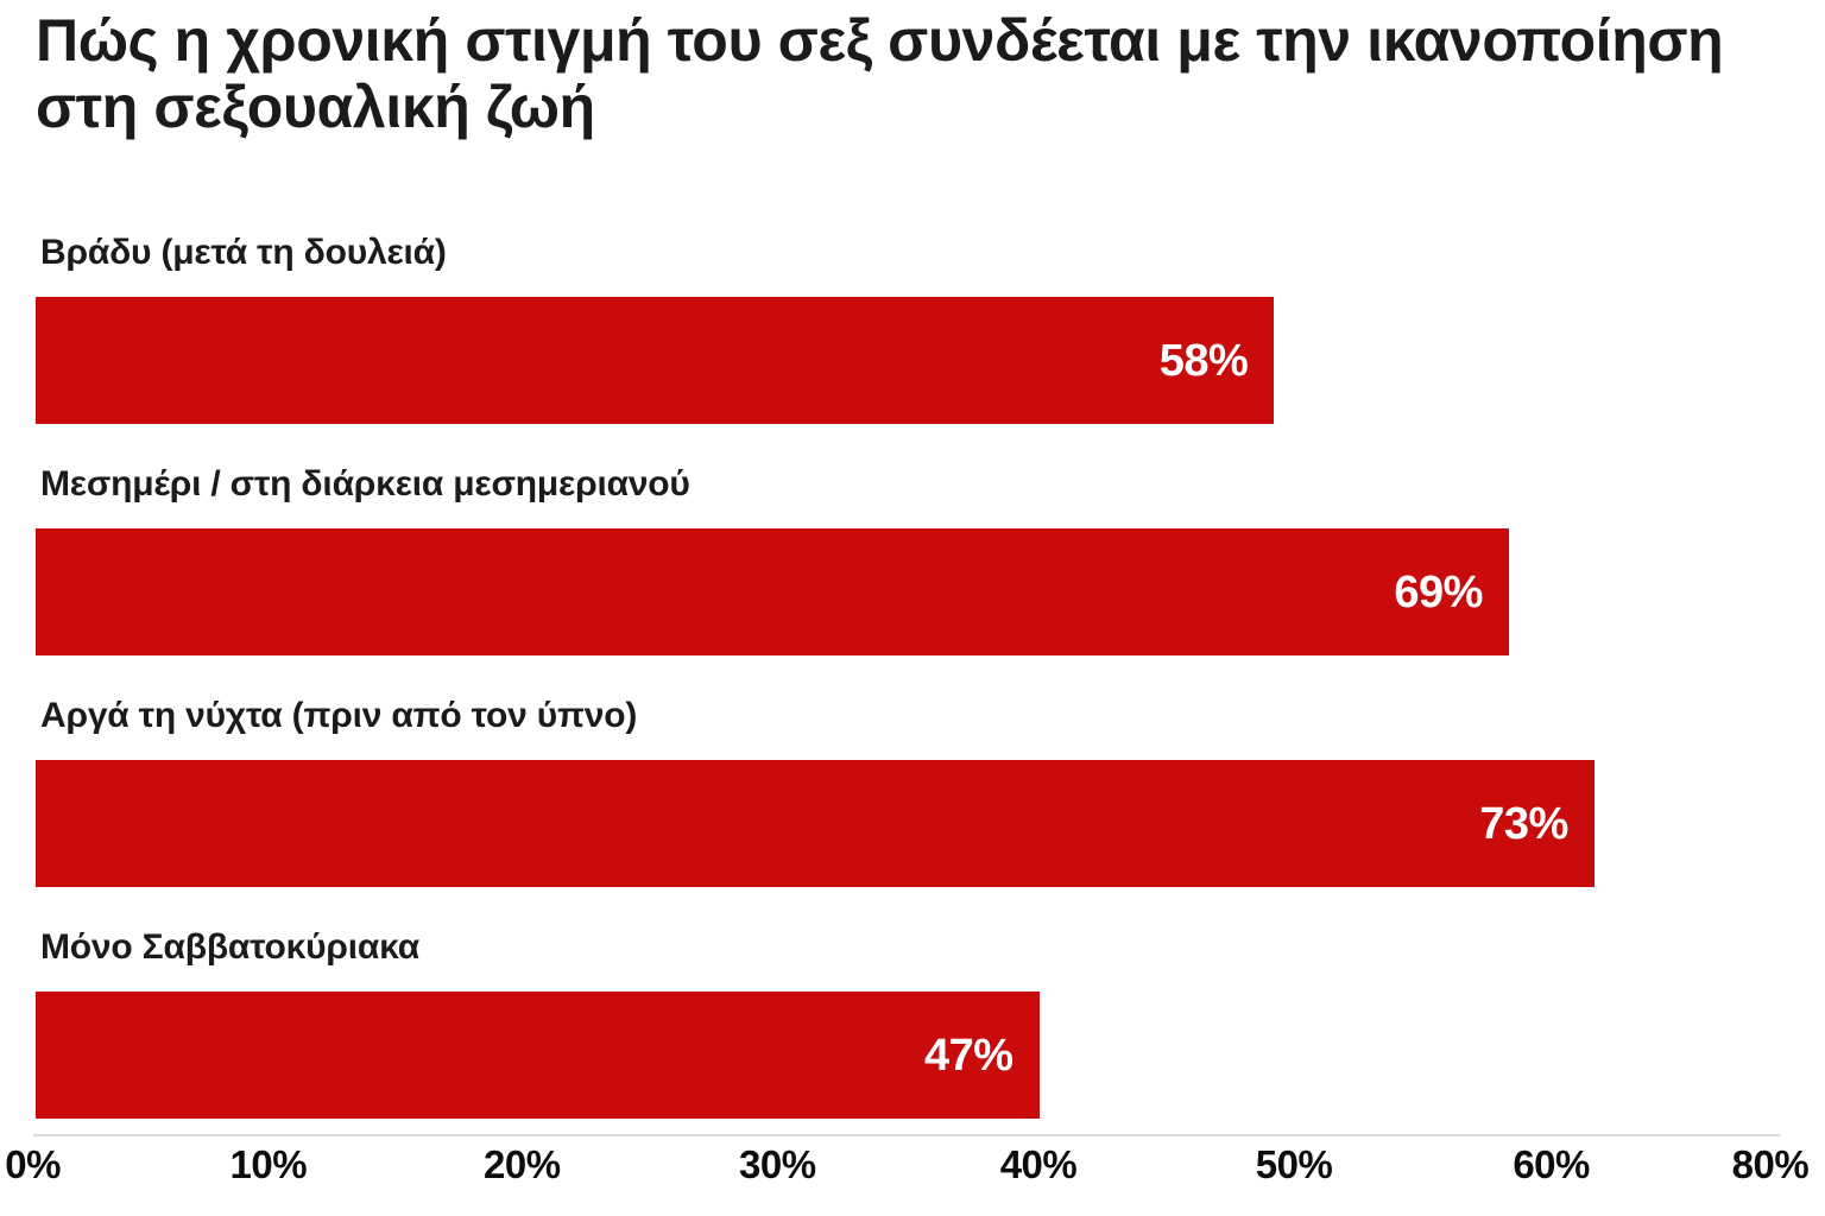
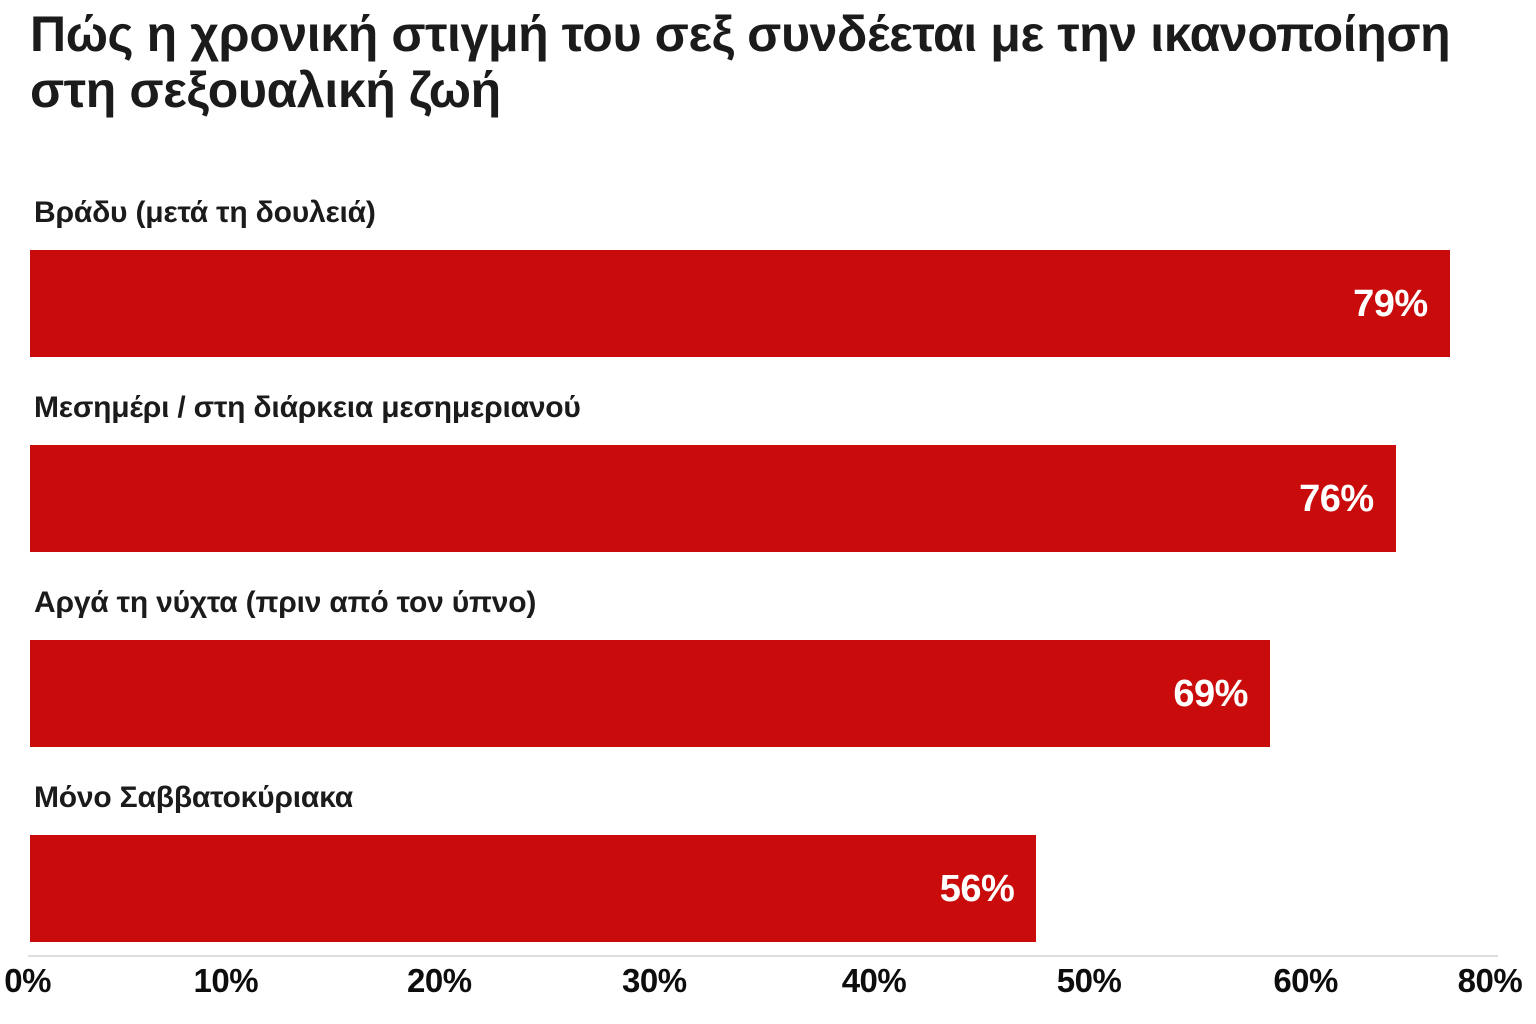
Βράδυ (μετά τη δουλειά): 58% -> 79%
Μεσημέρι / στη διάρκεια μεσημεριανού: 69% -> 76%
Αργά τη νύχτα (πριν από τον ύπνο): 73% -> 69%
Μόνο Σαββατοκύριακα: 47% -> 56%
